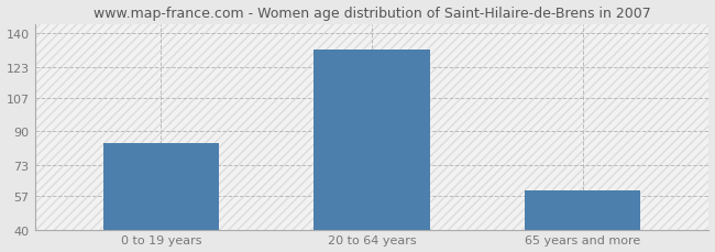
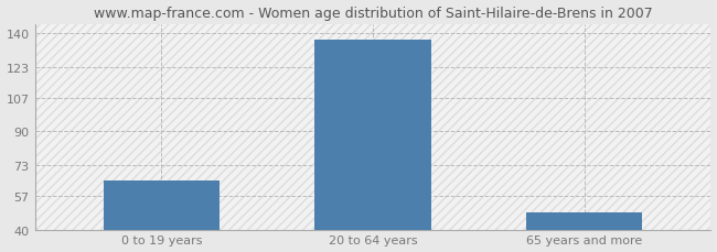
0 to 19 years: 84 -> 65
20 to 64 years: 132 -> 137
65 years and more: 60 -> 49
